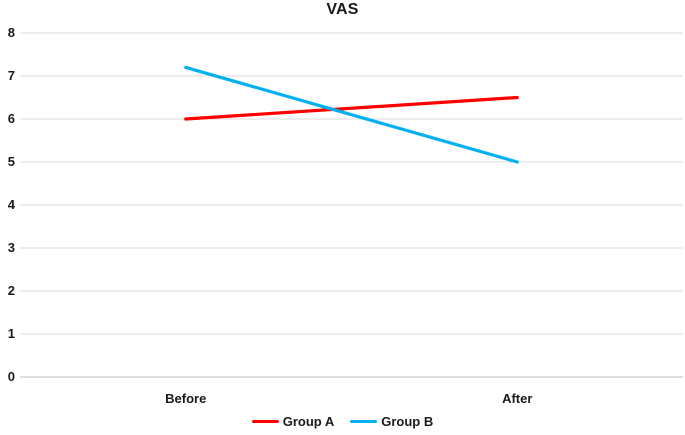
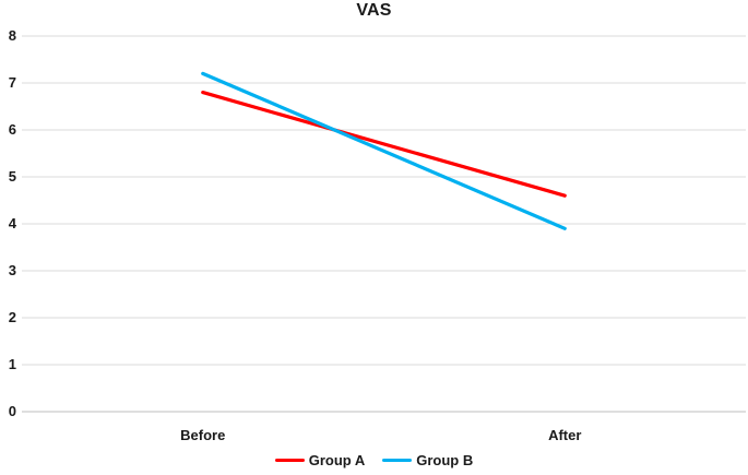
Group A/Before: 6.0 -> 6.8
Group A/After: 6.5 -> 4.6
Group B/After: 5.0 -> 3.9
